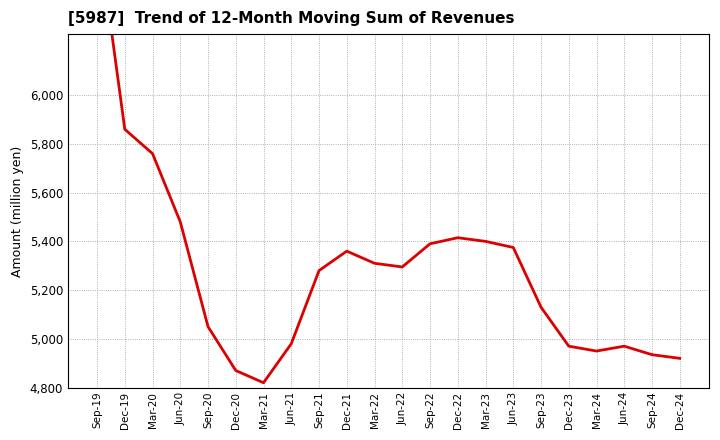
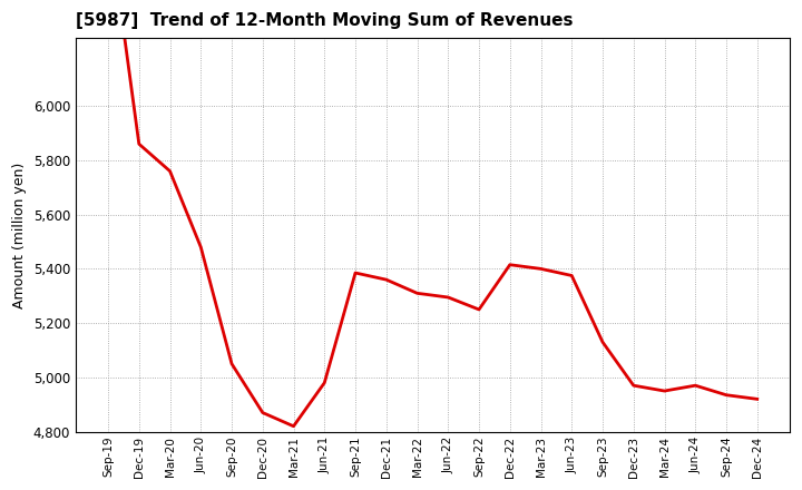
Sep-21: 5,280 -> 5,385
Sep-22: 5,390 -> 5,250
